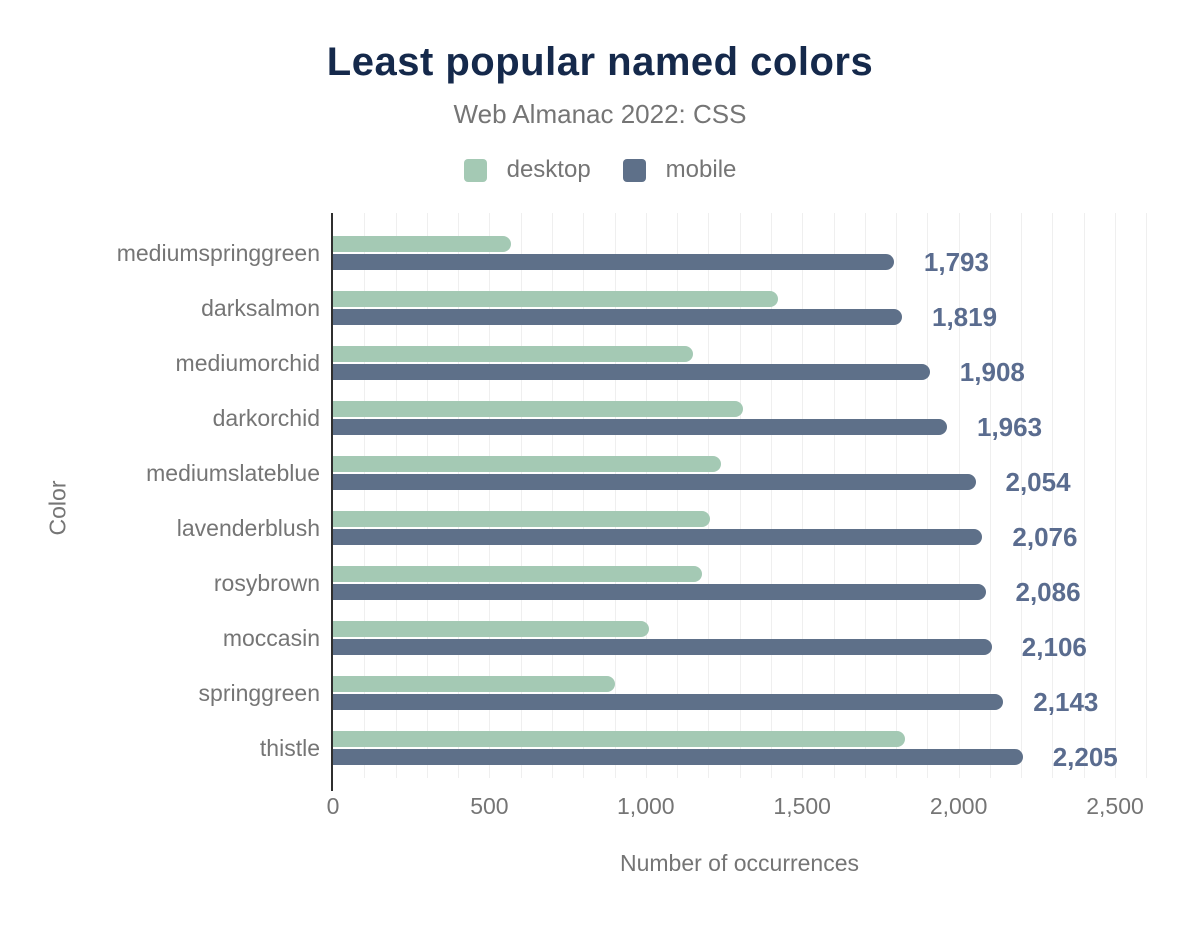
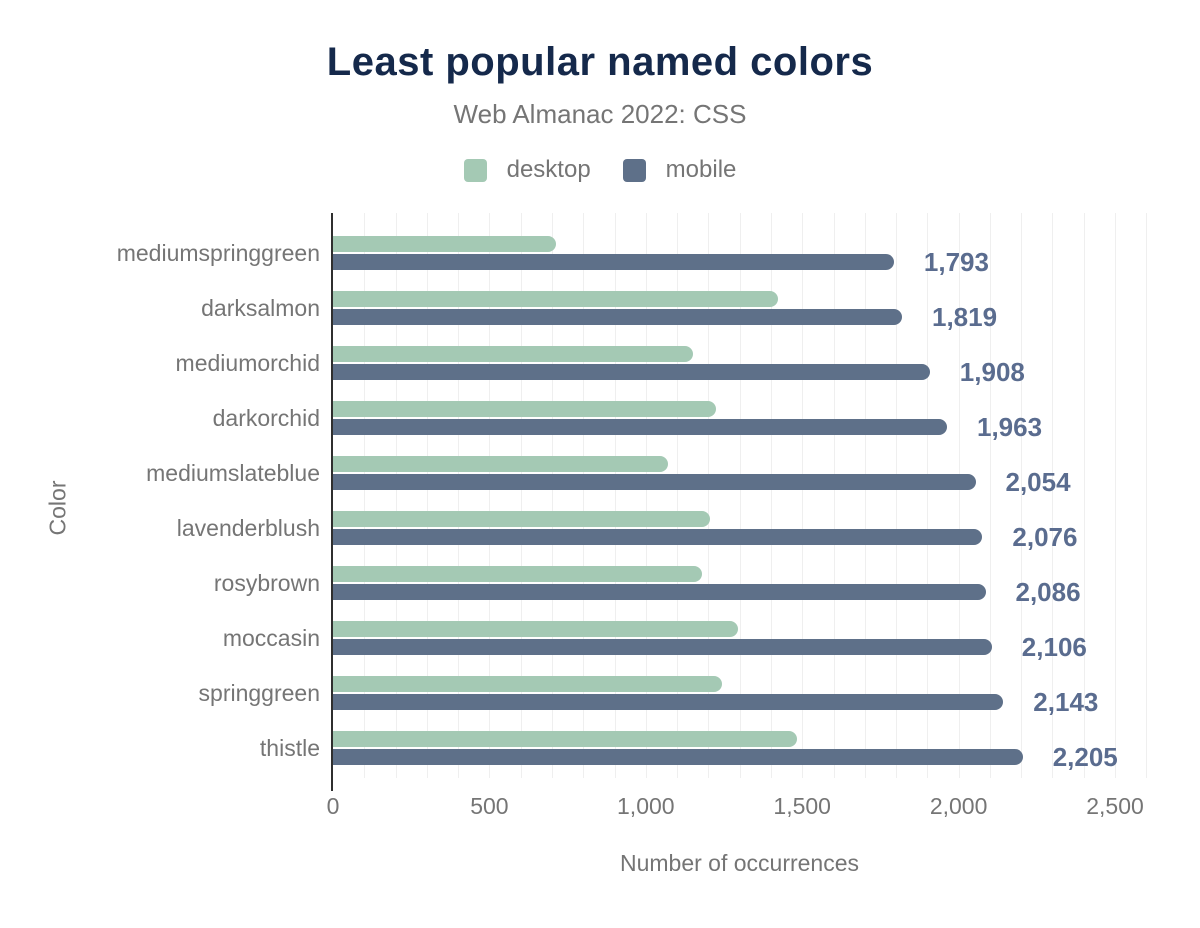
desktop/mediumspringgreen: 570 -> 710
desktop/darkorchid: 1310 -> 1220
desktop/mediumslateblue: 1240 -> 1070
desktop/moccasin: 1010 -> 1290
desktop/springgreen: 900 -> 1240
desktop/thistle: 1830 -> 1480
